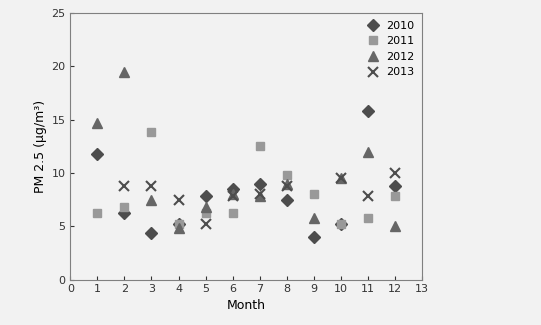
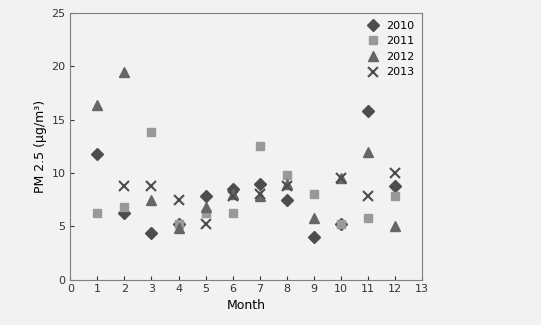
2012/1: 14.7 -> 16.4
